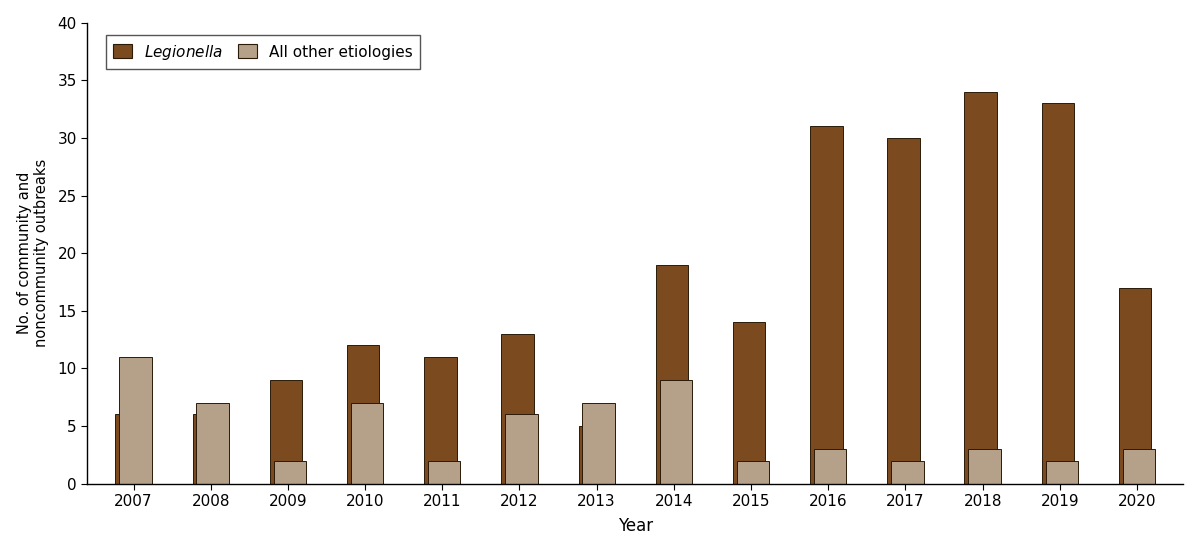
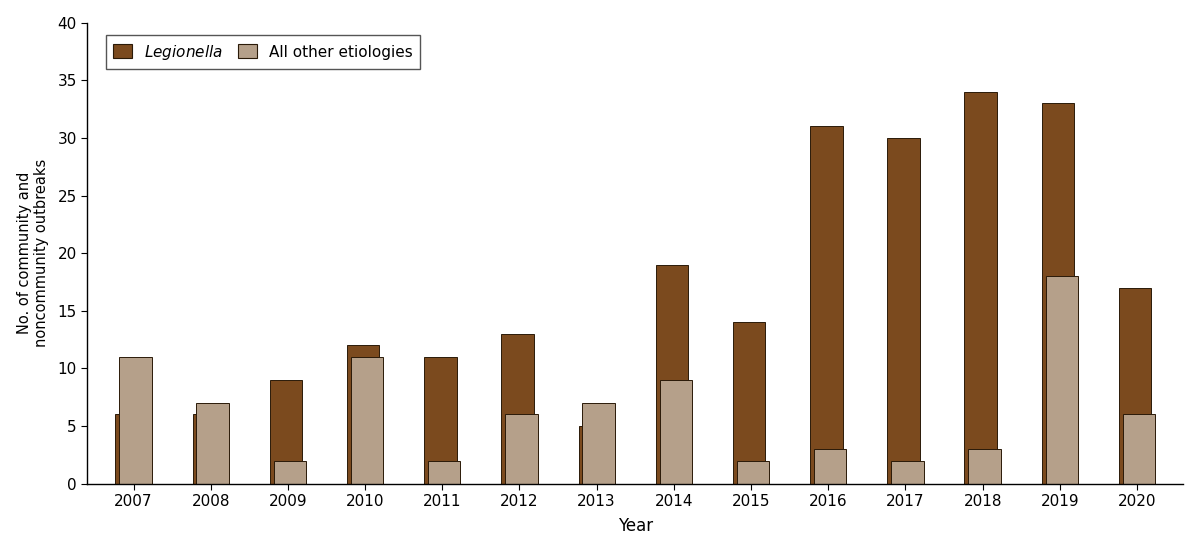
All other etiologies/2010: 7 -> 11
All other etiologies/2019: 2 -> 18
All other etiologies/2020: 3 -> 6
